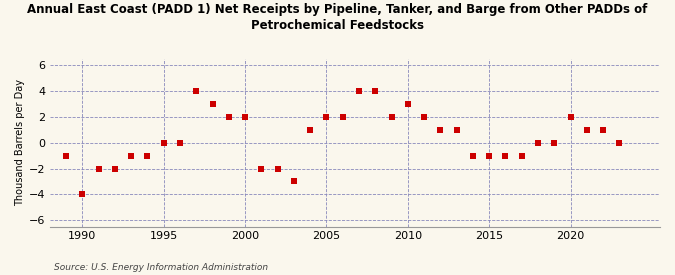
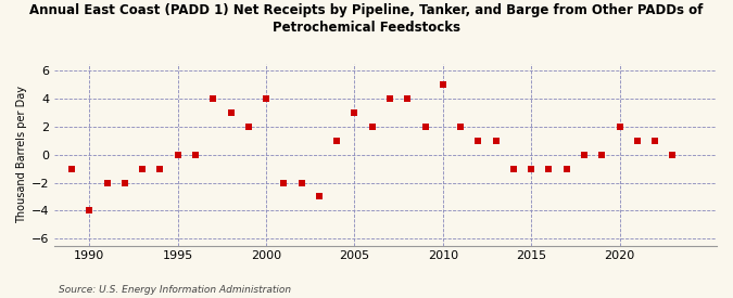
2000: 2 -> 4
2005: 2 -> 3
2010: 3 -> 5
